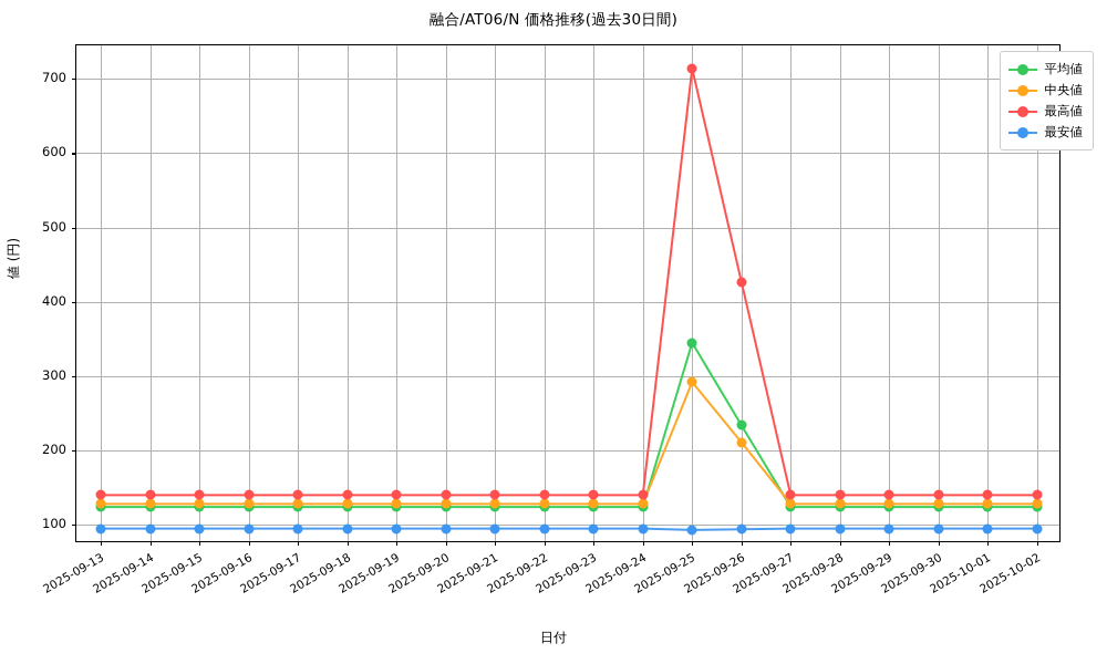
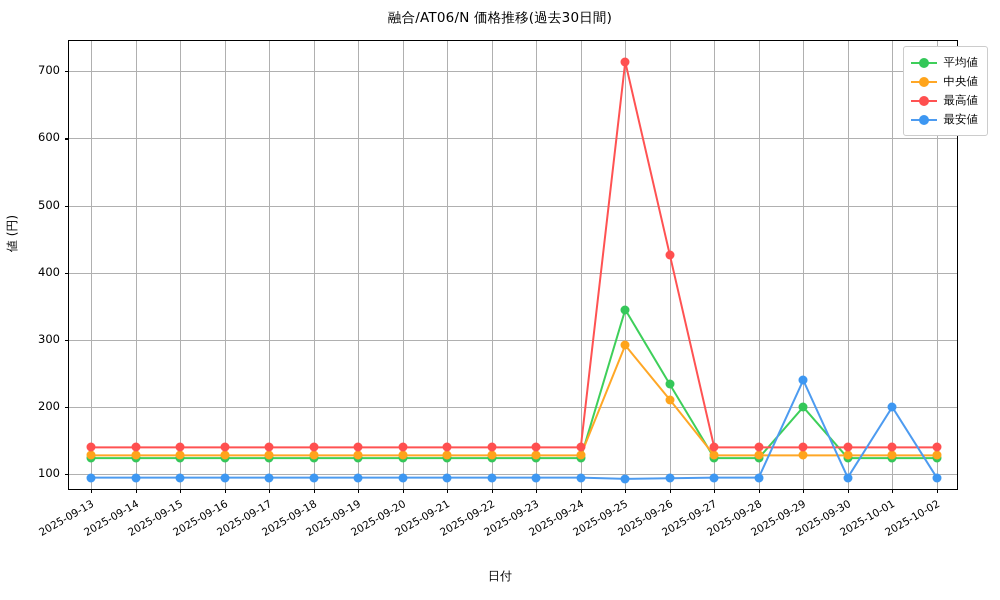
平均値/2025-09-29: 120 -> 200
最安値/2025-09-29: 100 -> 240
最安値/2025-10-01: 100 -> 200
